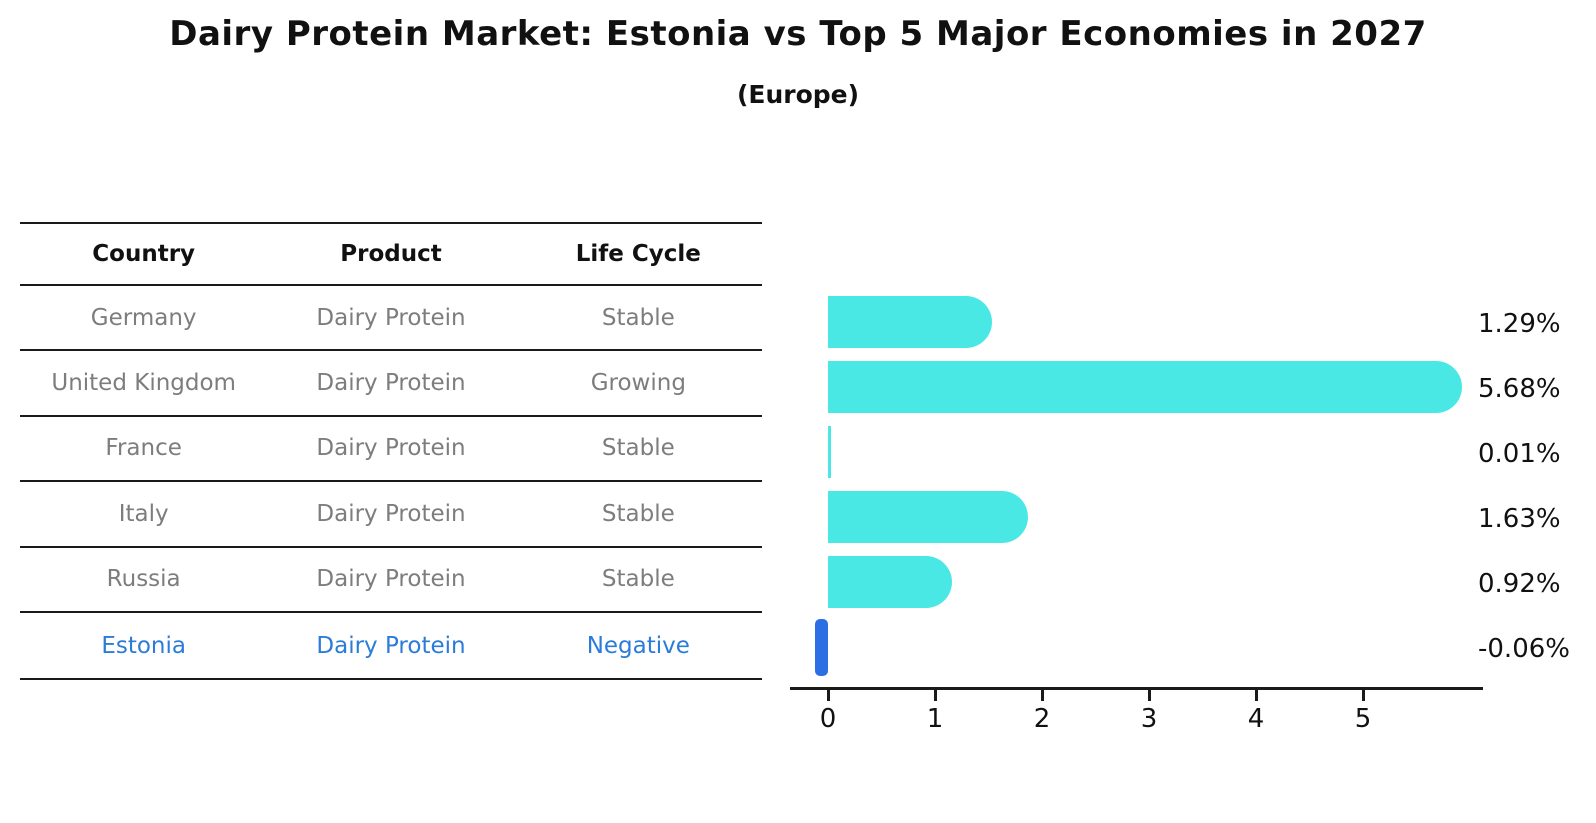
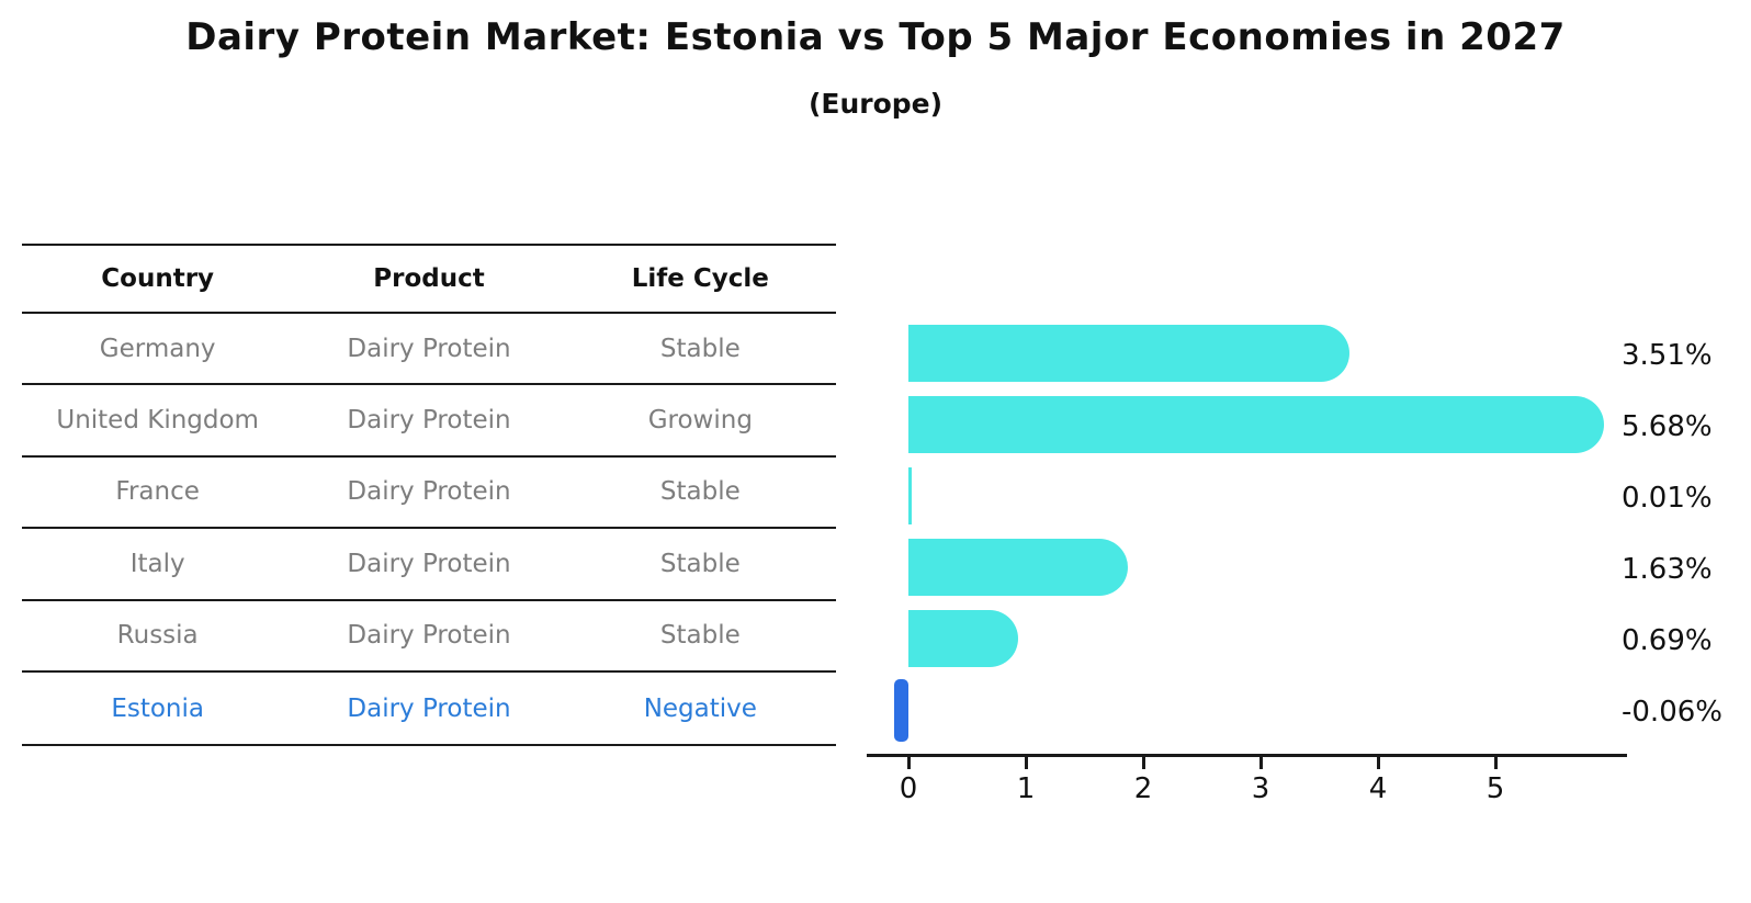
Germany: 1.29% -> 3.51%
Russia: 0.92% -> 0.69%
